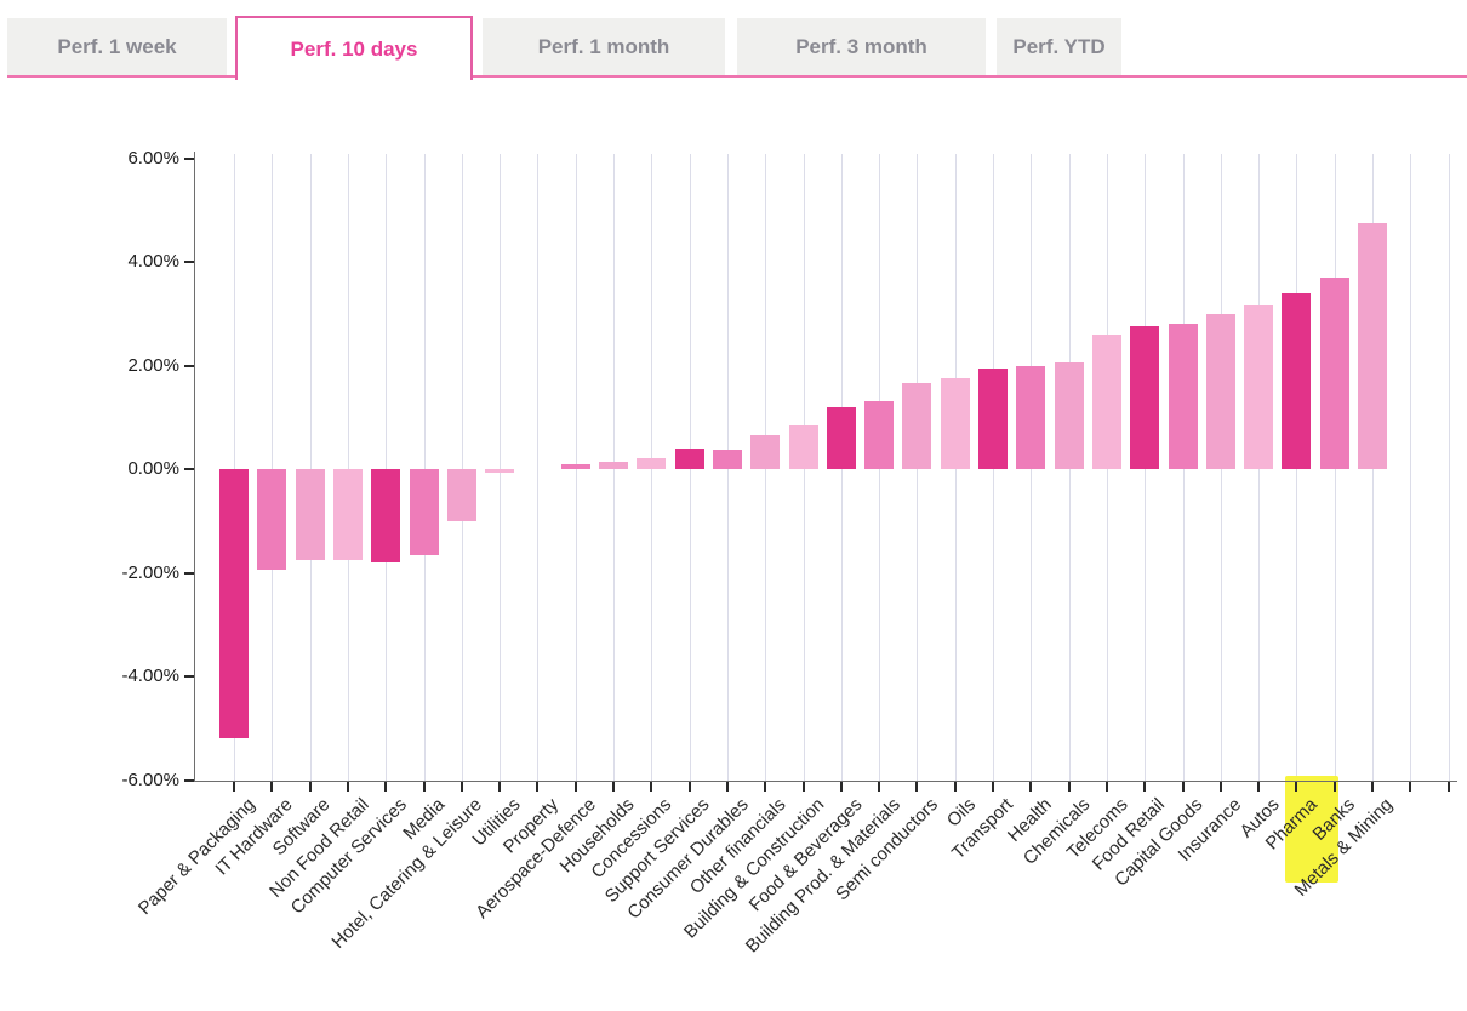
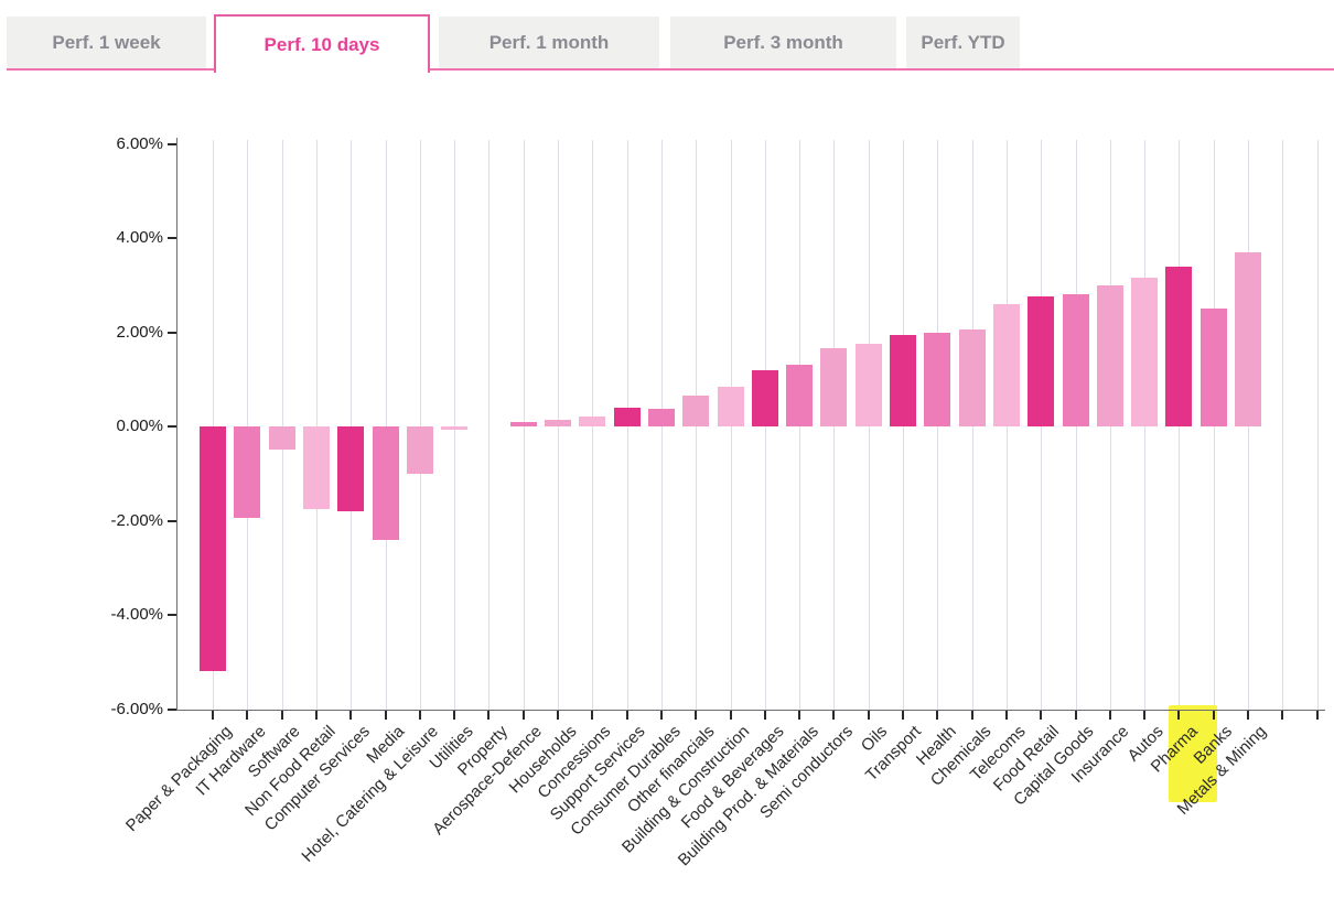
Software: -1.8% -> -0.5%
Media: -1.6% -> -2.4%
Banks: 3.7% -> 2.5%
Metals & Mining: 4.8% -> 3.7%
